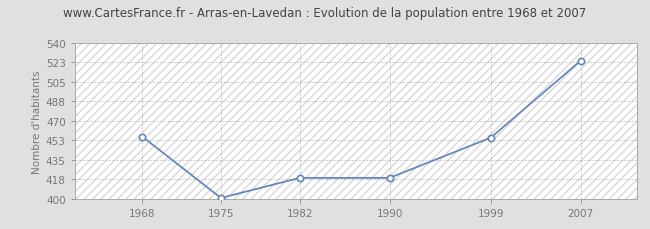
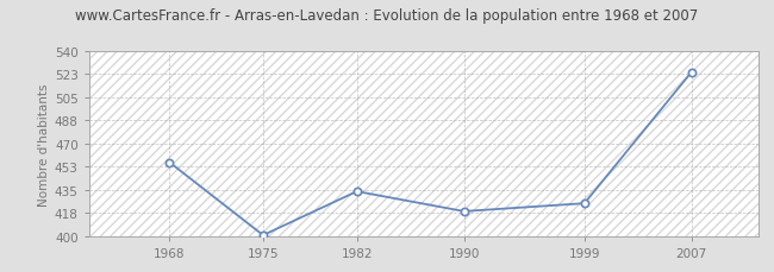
1982: 419 -> 434
1999: 455 -> 425
